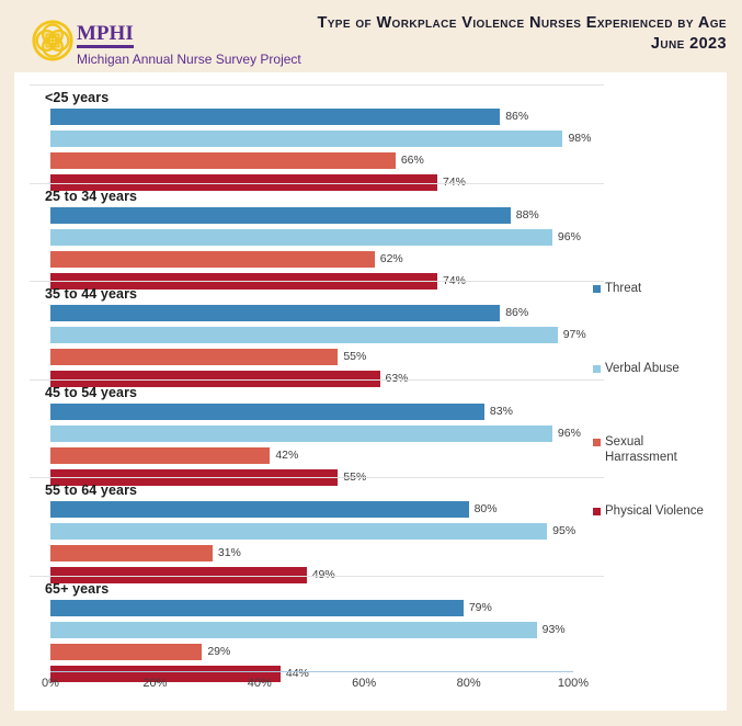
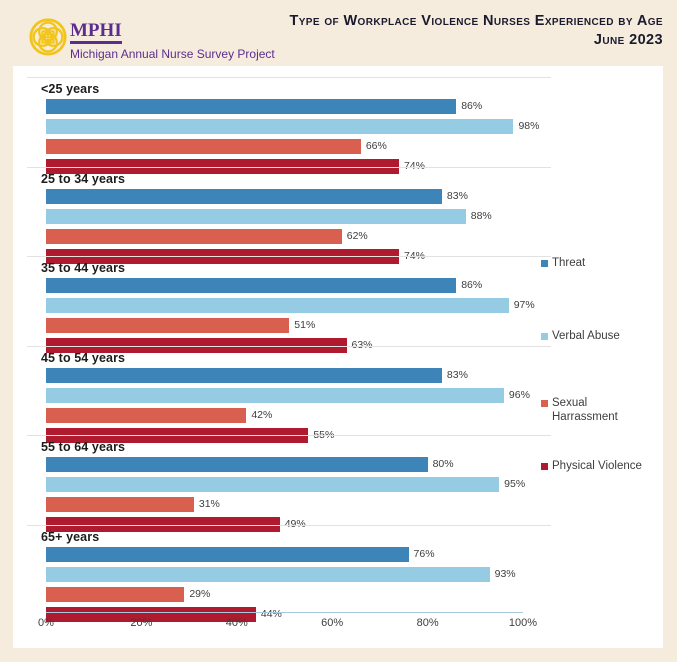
Threat/25 to 34 years: 88% -> 83%
Verbal Abuse/25 to 34 years: 96% -> 88%
Sexual Harrassment/35 to 44 years: 55% -> 51%
Threat/65+ years: 79% -> 76%
